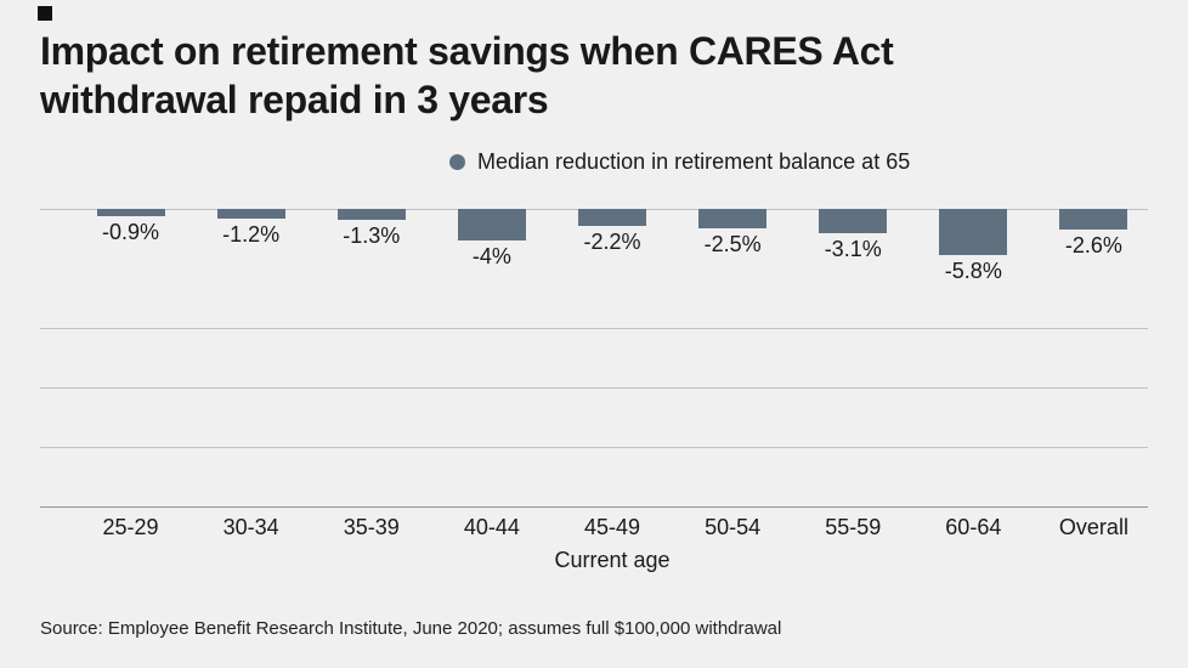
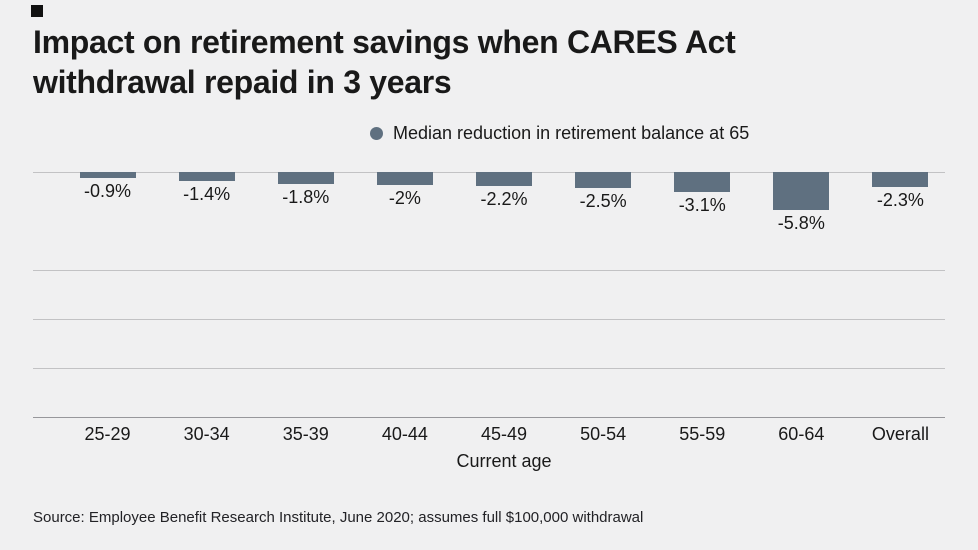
30-34: -1.2% -> -1.4%
35-39: -1.3% -> -1.8%
40-44: -4% -> -2%
Overall: -2.6% -> -2.3%
